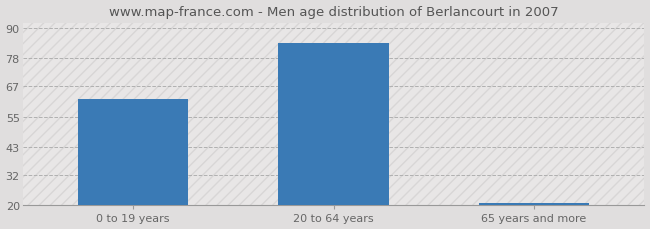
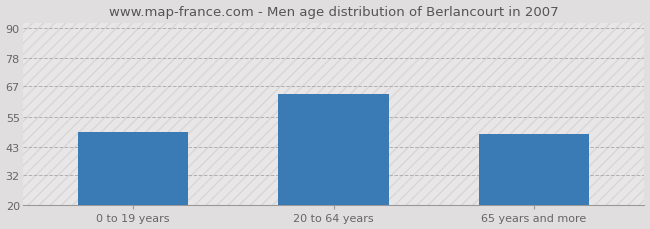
0 to 19 years: 62 -> 49
20 to 64 years: 84 -> 64
65 years and more: 21 -> 48
